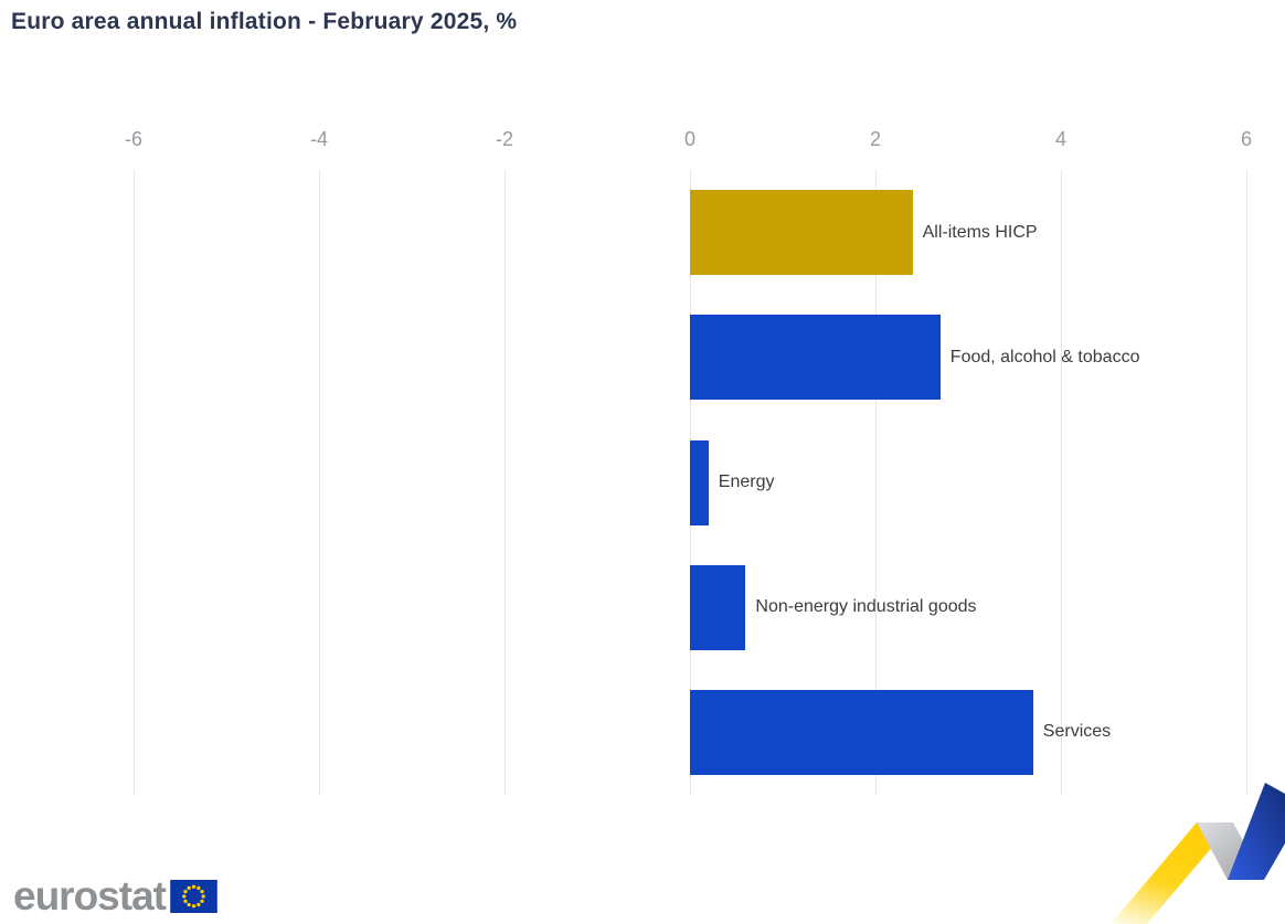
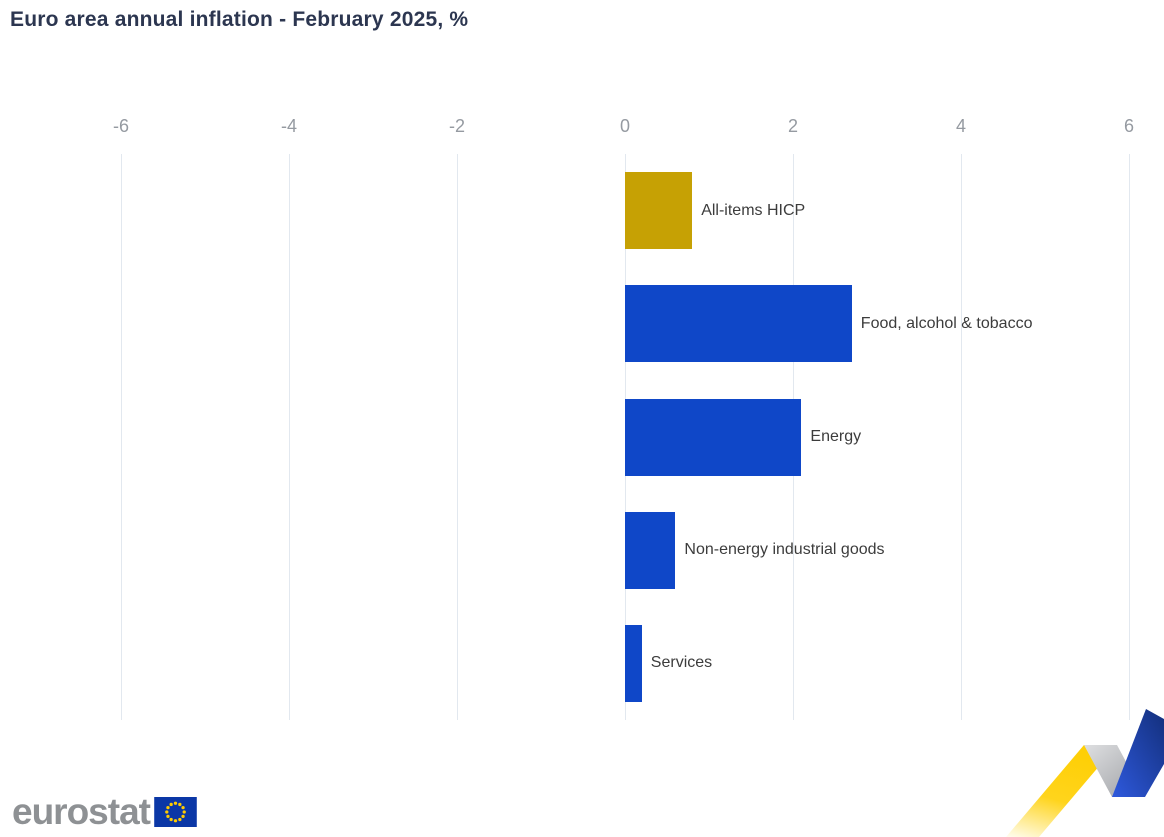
All-items HICP: 2.4 -> 0.8
Energy: 0.2 -> 2.1
Services: 3.7 -> 0.2
